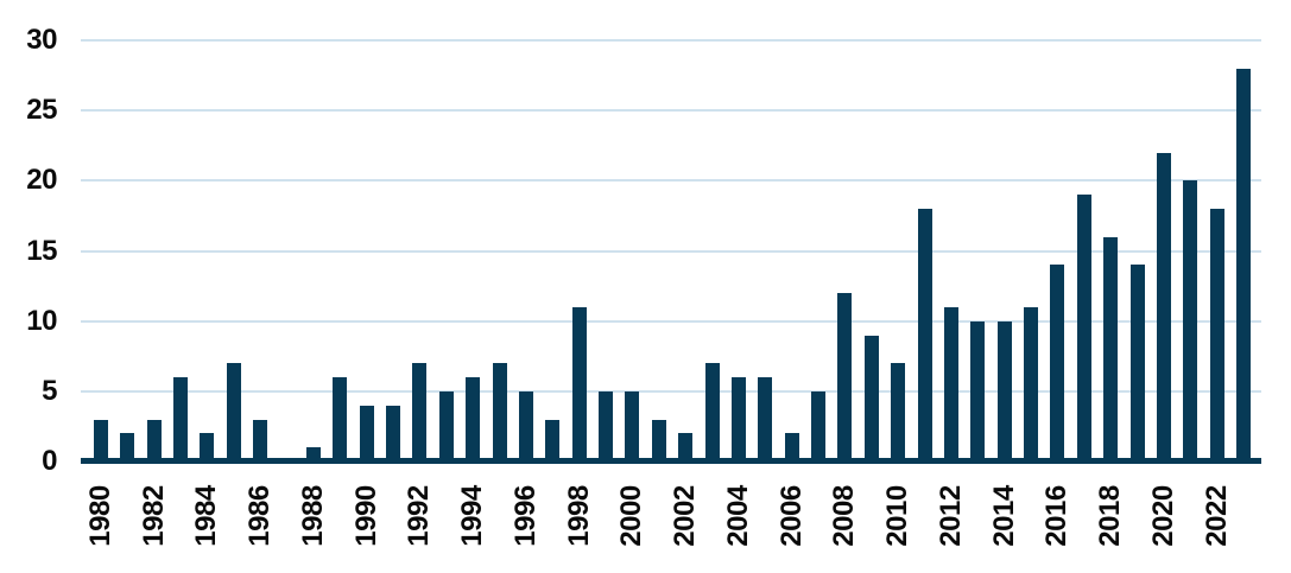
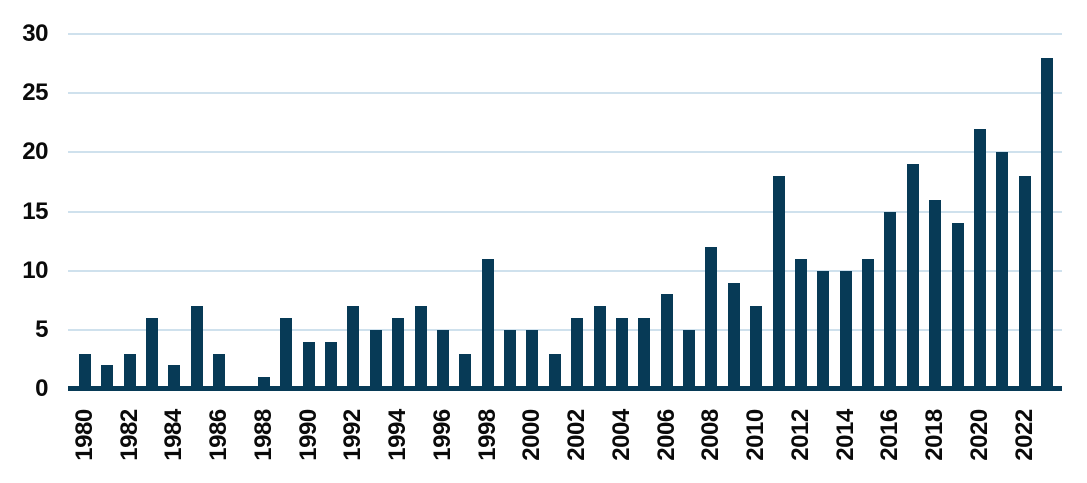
2002: 2 -> 6
2006: 2 -> 8
2016: 14 -> 15
